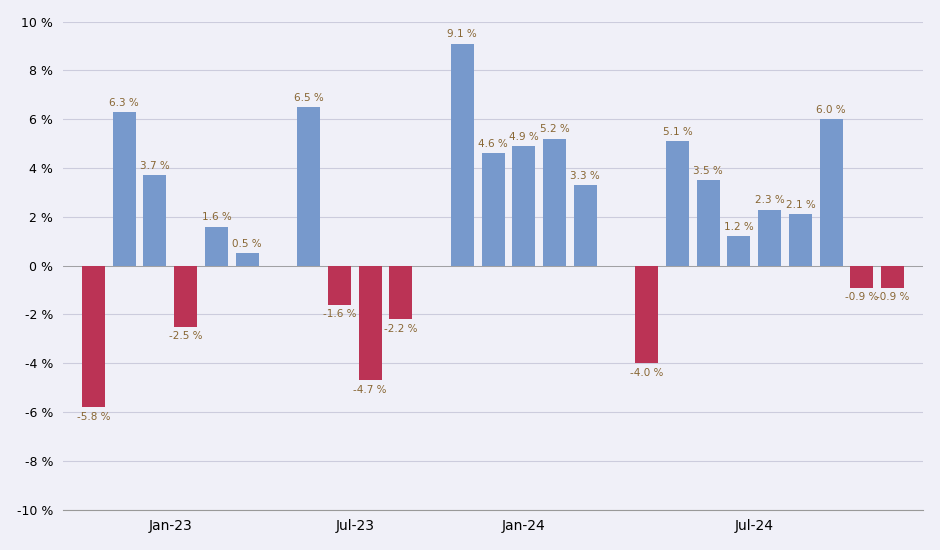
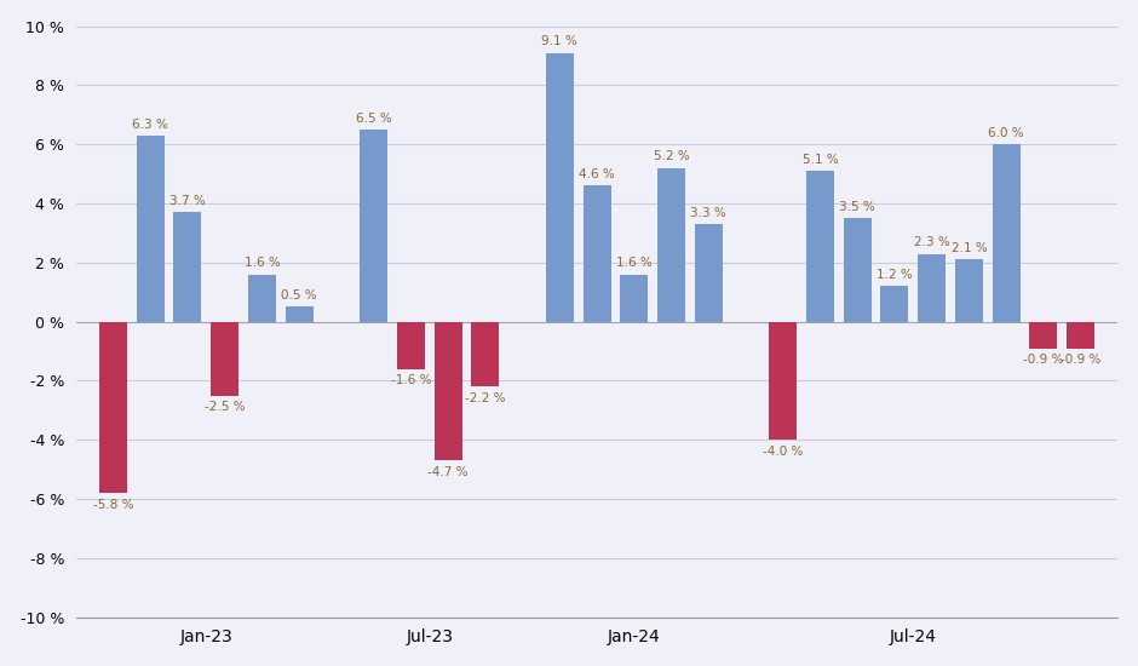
Jan-24: 4.9 -> 1.6
